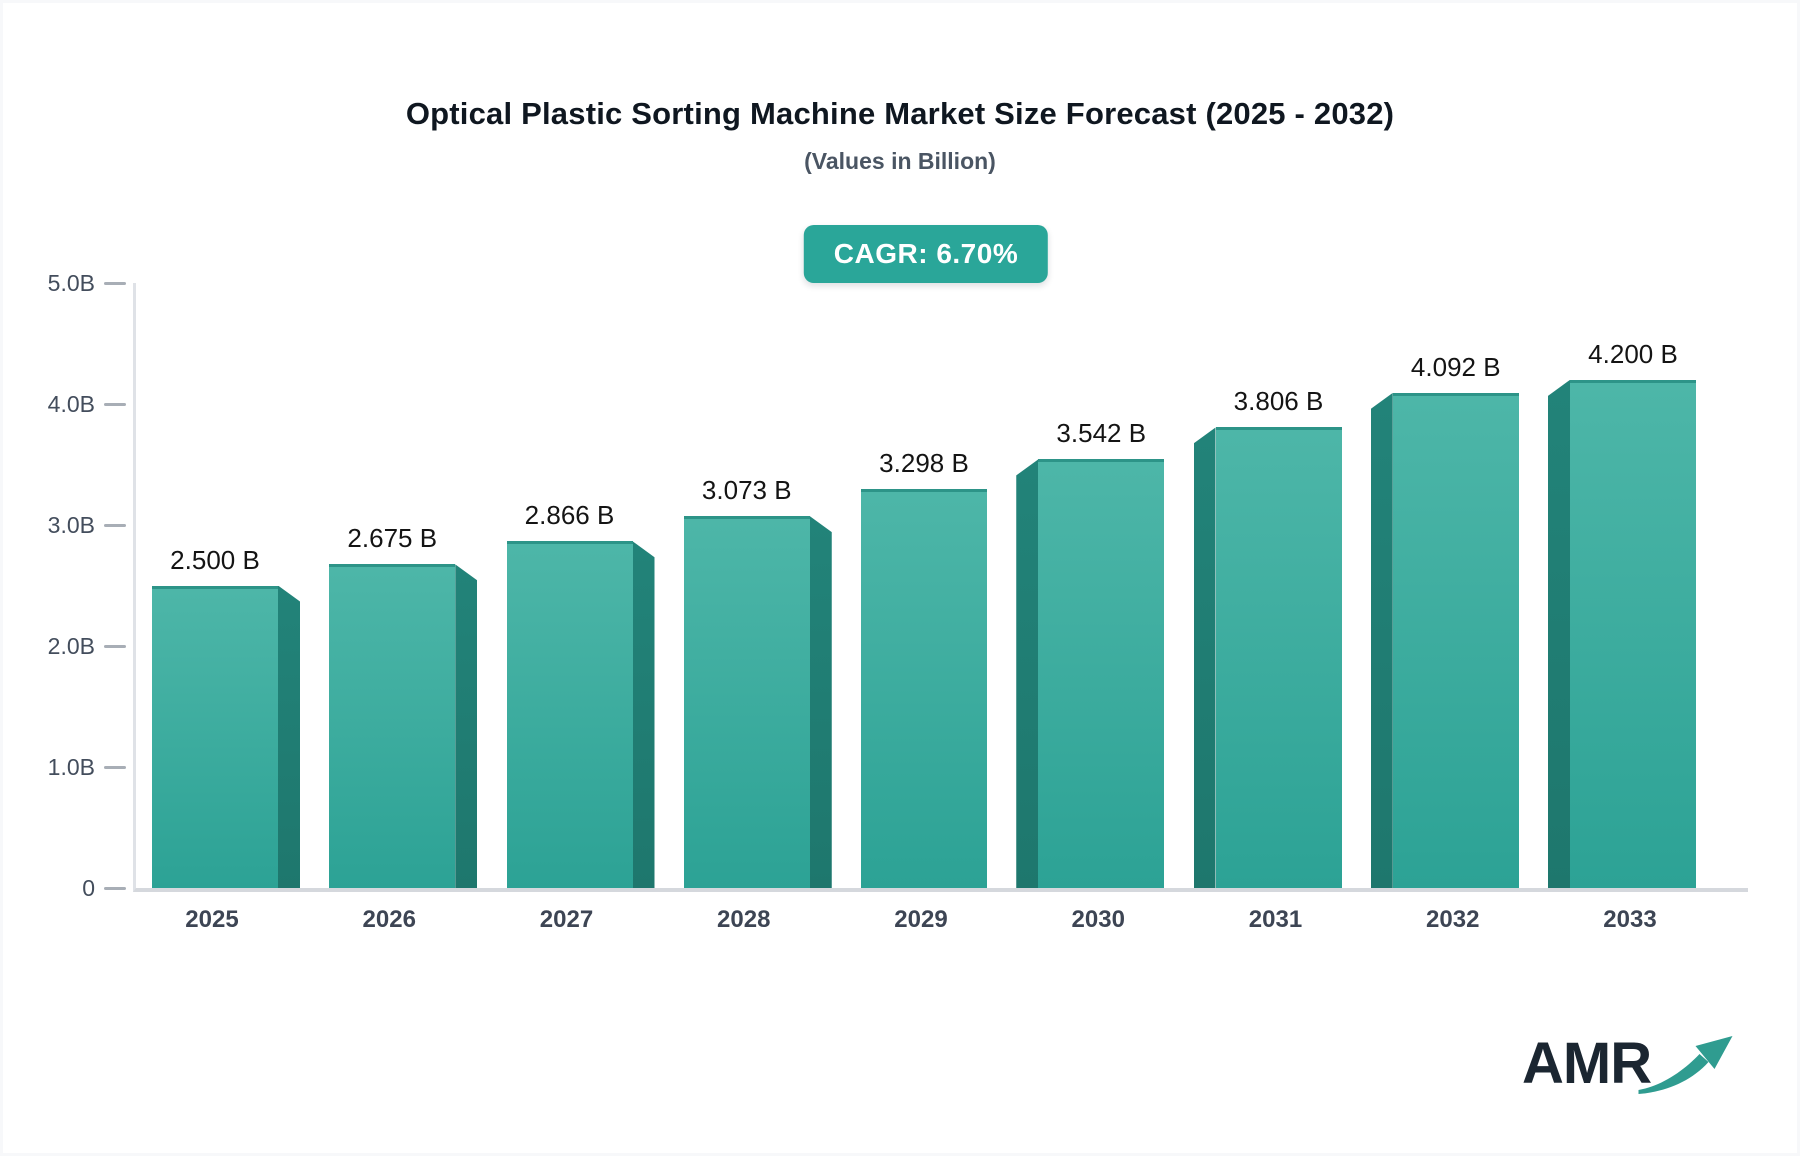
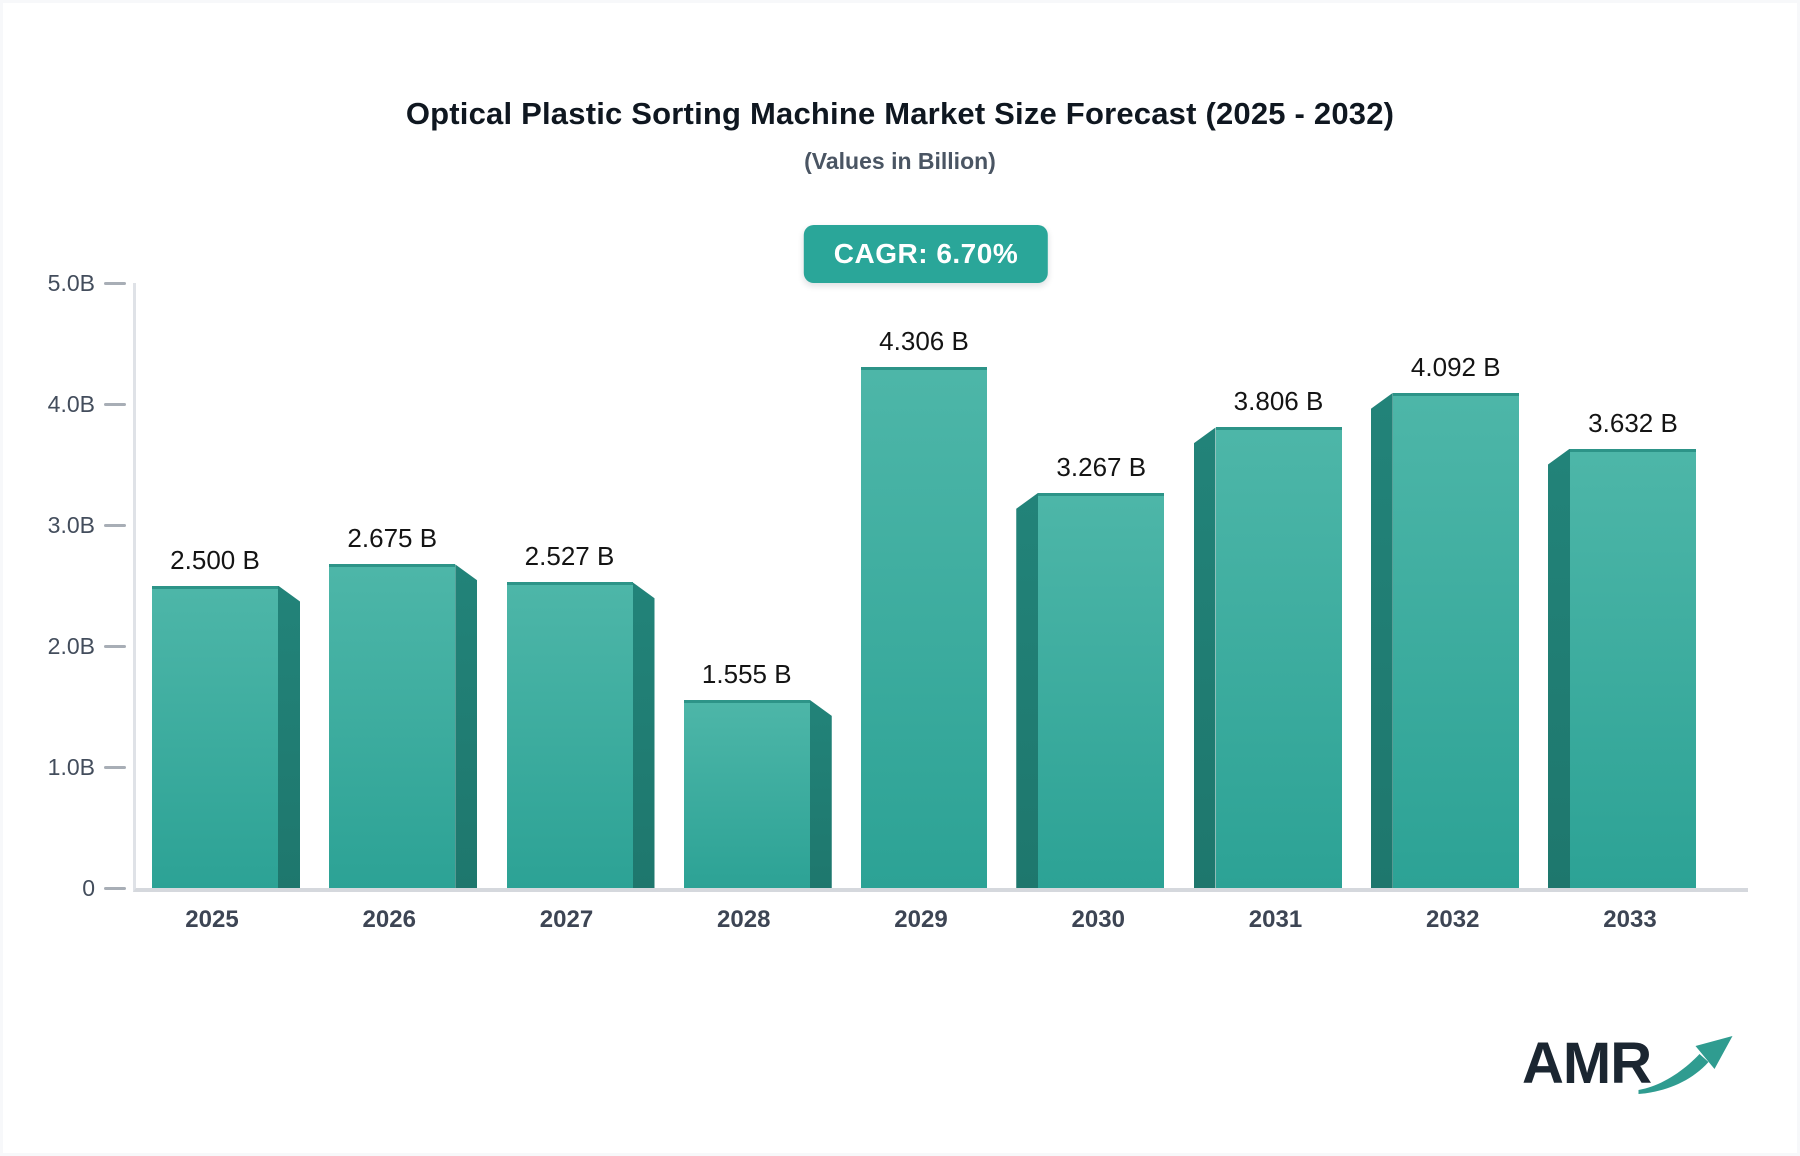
2027: 2.866 -> 2.527
2028: 3.073 -> 1.555
2029: 3.298 -> 4.306
2030: 3.542 -> 3.267
2033: 4.200 -> 3.632
